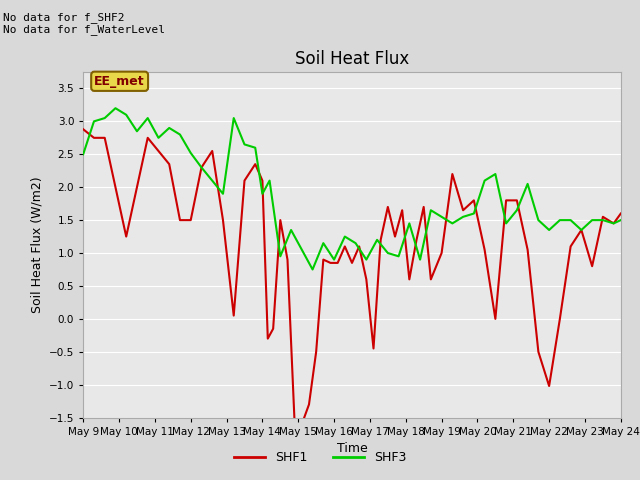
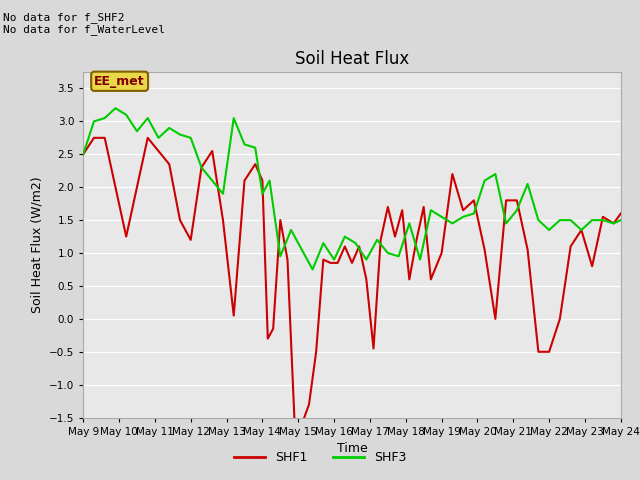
SHF1/May 9: 2.88 -> 2.50
SHF1/May 12: 1.50 -> 1.20
SHF3/May 12: 2.52 -> 2.75
SHF1/May 22: -1.02 -> -0.50
